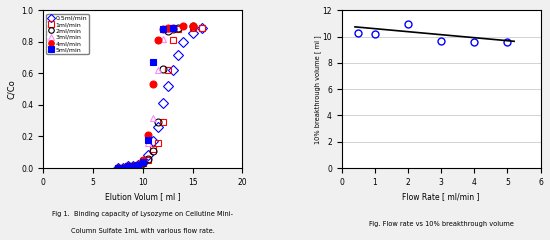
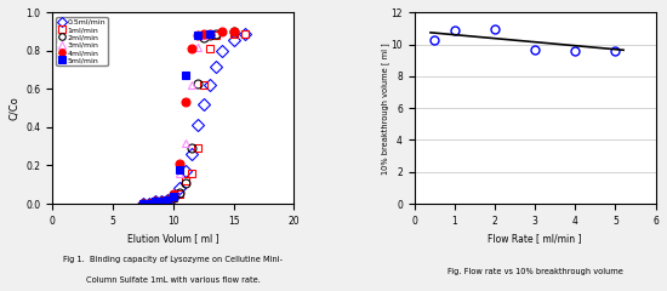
1: 10.2 -> 10.9
